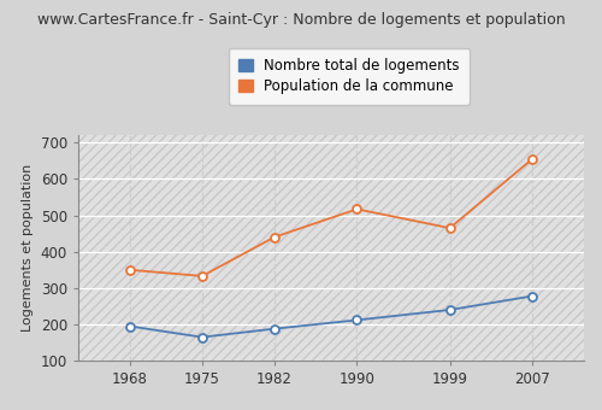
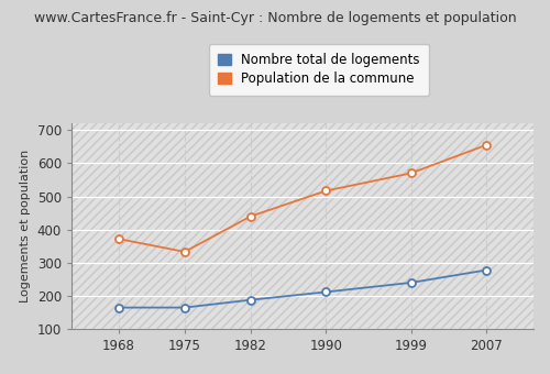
Nombre total de logements/1968: 195 -> 165
Population de la commune/1968: 350 -> 372
Population de la commune/1999: 465 -> 570
